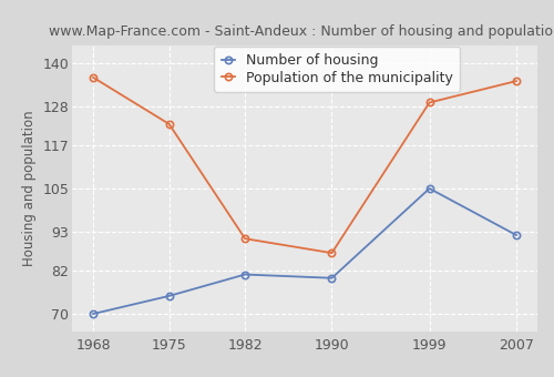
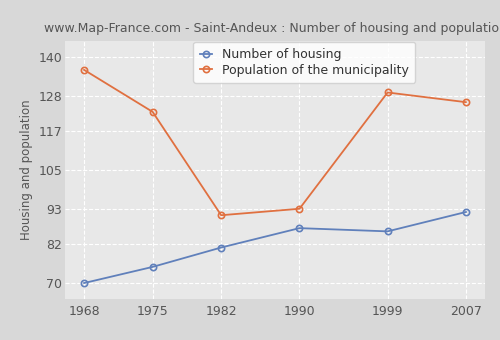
Number of housing/1990: 80 -> 87
Population of the municipality/1990: 87 -> 93
Number of housing/1999: 105 -> 86
Population of the municipality/2007: 135 -> 126
